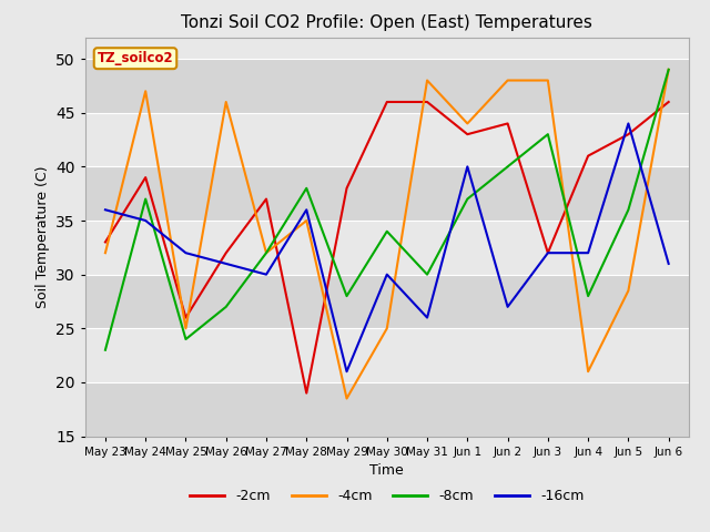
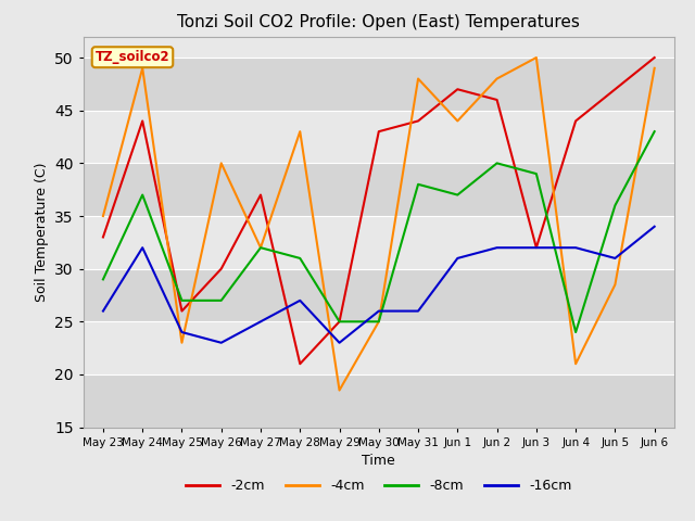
-4cm/May 23: 32.0 -> 35.0
-8cm/May 23: 23 -> 29
-16cm/May 23: 36 -> 26
-2cm/May 24: 39 -> 44
-4cm/May 24: 47.0 -> 49.0
-16cm/May 24: 35 -> 32
-4cm/May 25: 25.0 -> 23.0
-8cm/May 25: 24 -> 27
-16cm/May 25: 32 -> 24
-2cm/May 26: 32 -> 30
-4cm/May 26: 46.0 -> 40.0
-16cm/May 26: 31 -> 23
-16cm/May 27: 30 -> 25
-2cm/May 28: 19 -> 21
-4cm/May 28: 35.0 -> 43.0
-8cm/May 28: 38 -> 31
-16cm/May 28: 36 -> 27
-2cm/May 29: 38 -> 25
-8cm/May 29: 28 -> 25
-16cm/May 29: 21 -> 23
-2cm/May 30: 46 -> 43
-8cm/May 30: 34 -> 25
-16cm/May 30: 30 -> 26
-2cm/May 31: 46 -> 44
-8cm/May 31: 30 -> 38
-2cm/Jun 1: 43 -> 47
-16cm/Jun 1: 40 -> 31
-2cm/Jun 2: 44 -> 46
-16cm/Jun 2: 27 -> 32
-4cm/Jun 3: 48.0 -> 50.0
-8cm/Jun 3: 43 -> 39
-2cm/Jun 4: 41 -> 44
-8cm/Jun 4: 28 -> 24
-2cm/Jun 5: 43 -> 47
-16cm/Jun 5: 44 -> 31
-2cm/Jun 6: 46 -> 50
-8cm/Jun 6: 49 -> 43
-16cm/Jun 6: 31 -> 34
